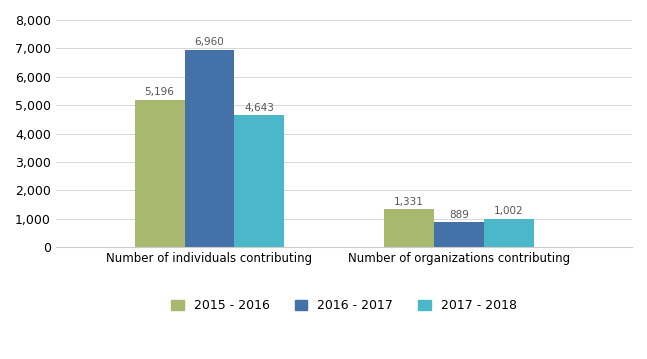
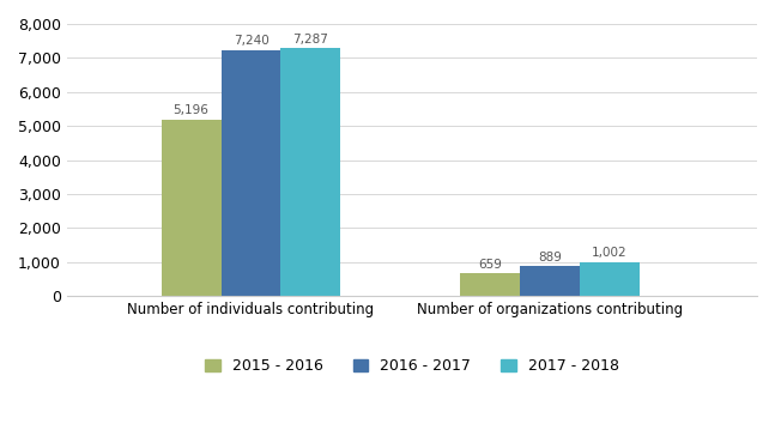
2016 - 2017/Number of individuals contributing: 6,960 -> 7,240
2017 - 2018/Number of individuals contributing: 4,643 -> 7,287
2015 - 2016/Number of organizations contributing: 1,331 -> 659
